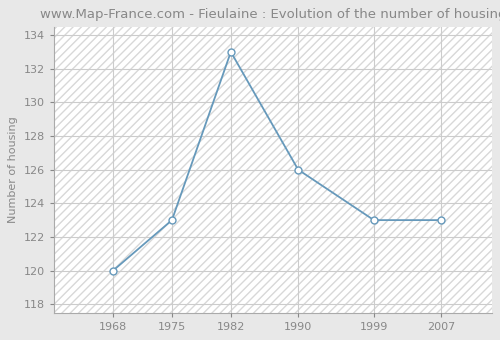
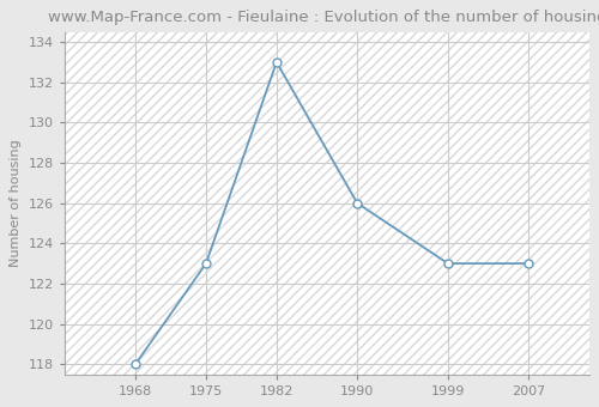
1968: 120 -> 118
